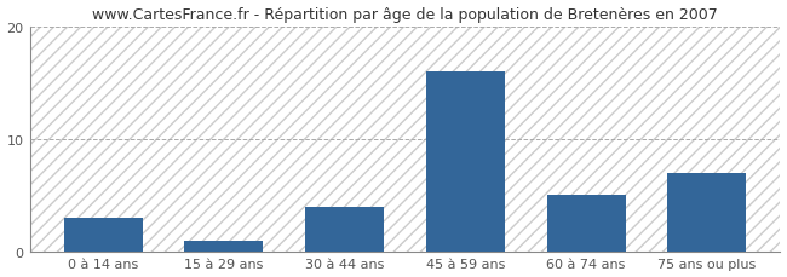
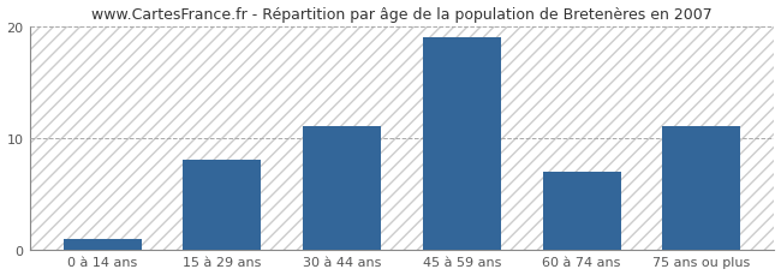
0 à 14 ans: 3 -> 1
15 à 29 ans: 1 -> 8
30 à 44 ans: 4 -> 11
45 à 59 ans: 16 -> 19
60 à 74 ans: 5 -> 7
75 ans ou plus: 7 -> 11
